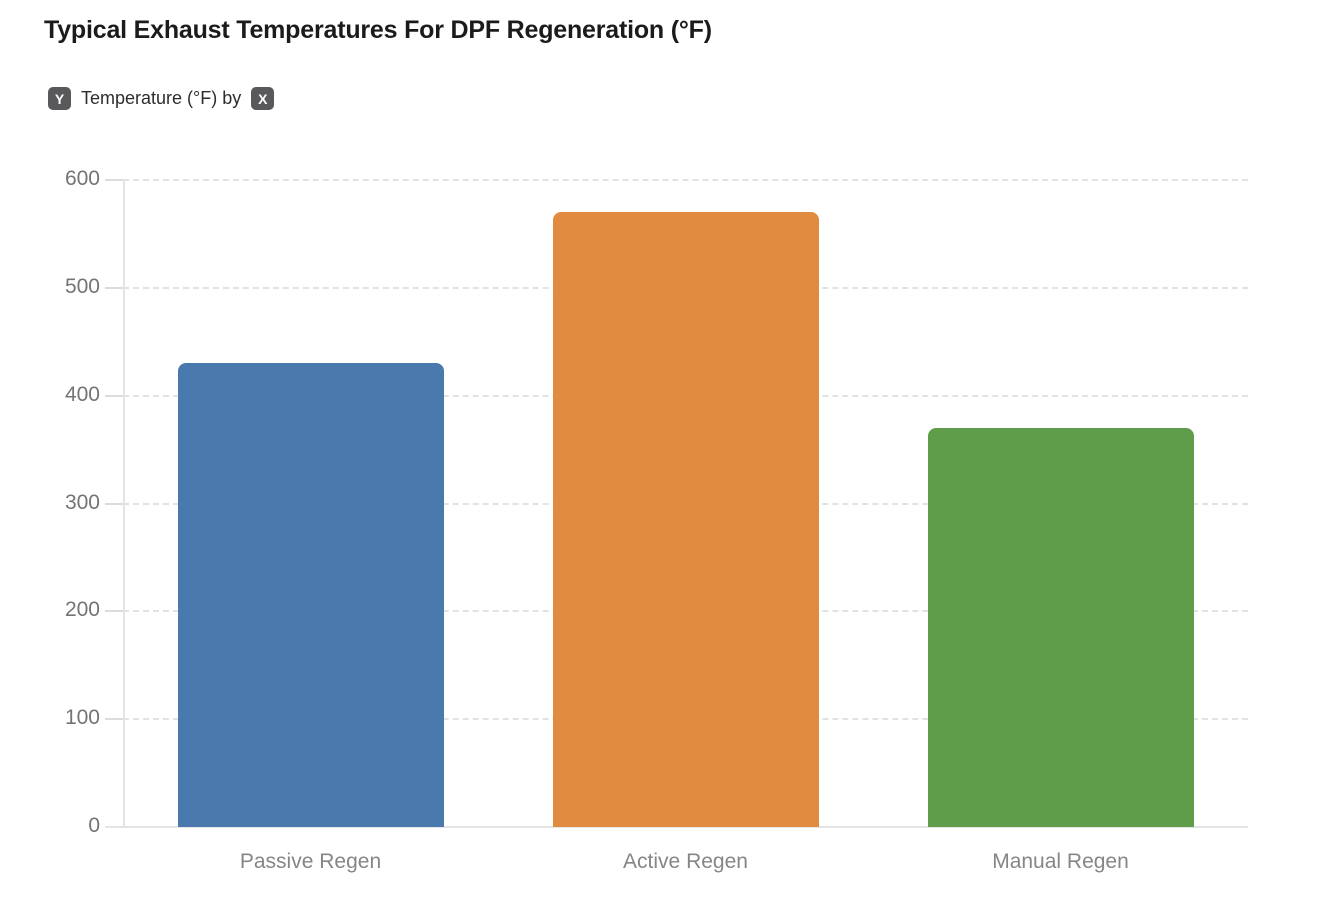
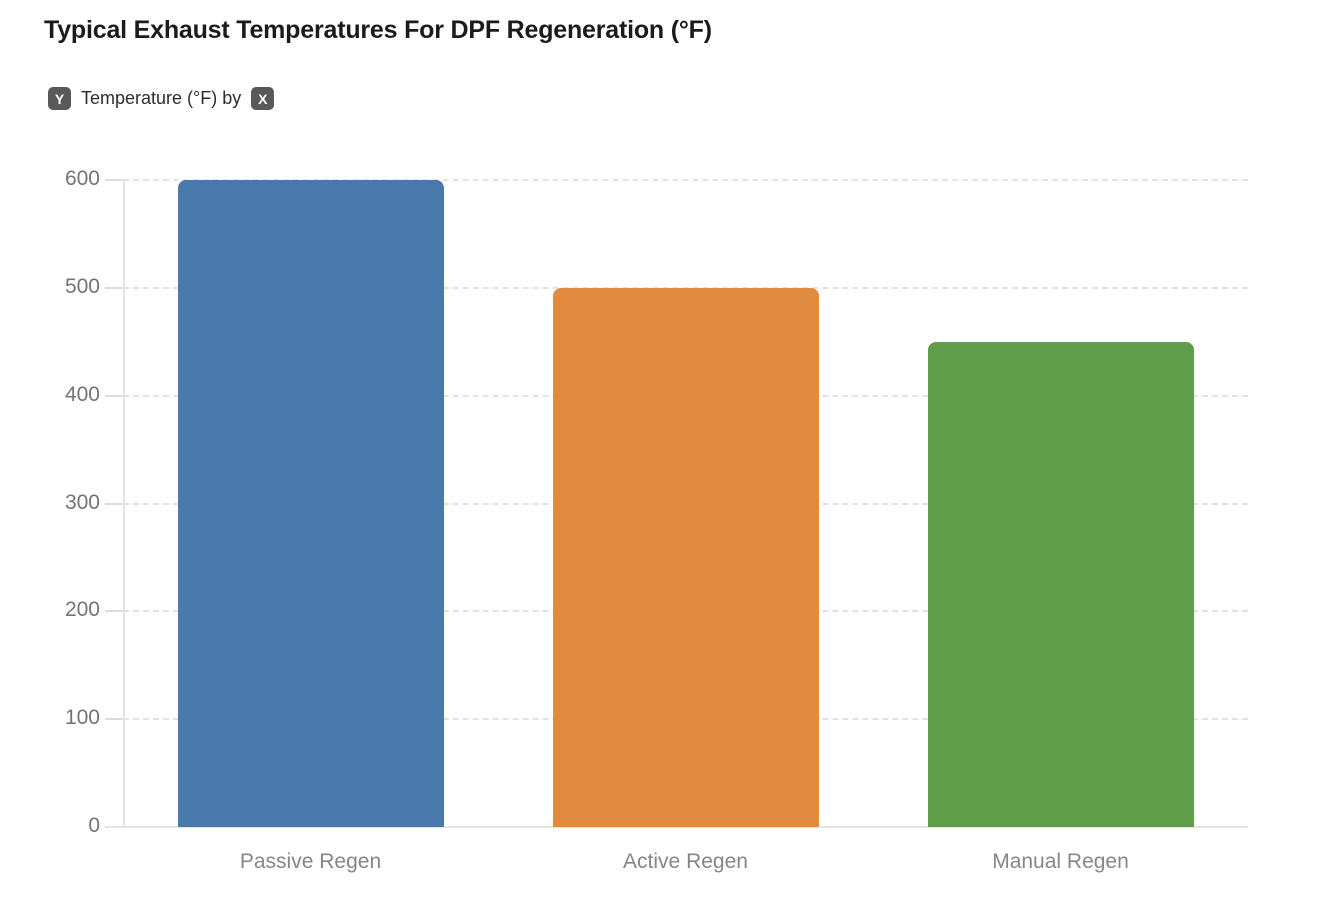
Passive Regen: 430 -> 600
Active Regen: 570 -> 500
Manual Regen: 370 -> 450
